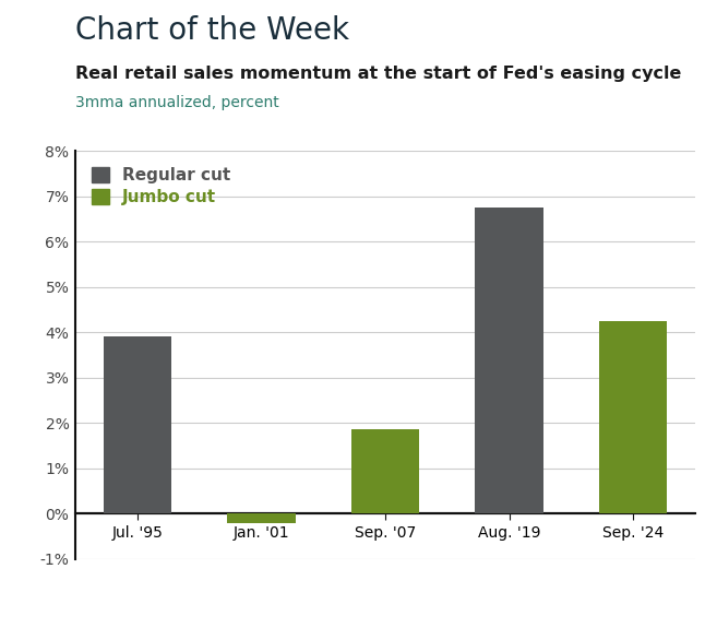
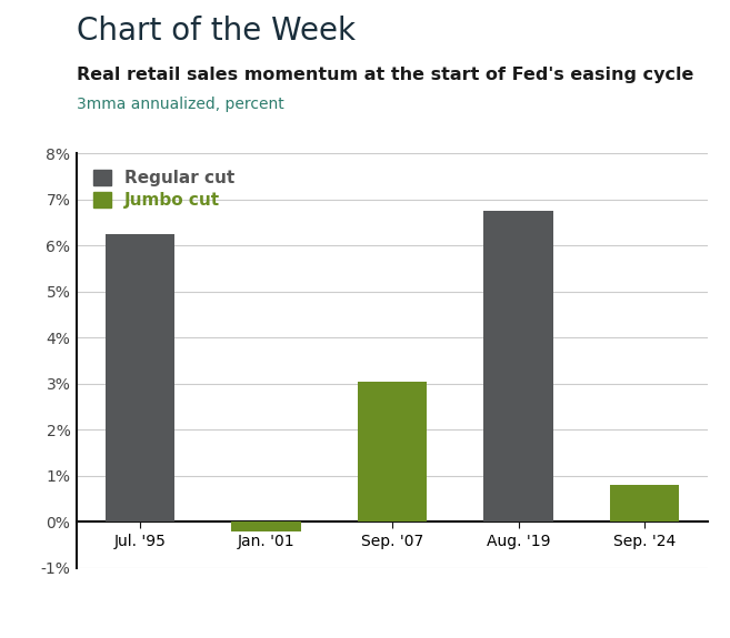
Jul. '95: 3.90% -> 6.25%
Sep. '07: 1.85% -> 3.05%
Sep. '24: 4.25% -> 0.80%
